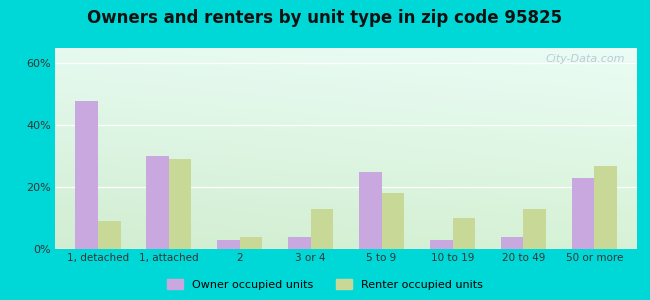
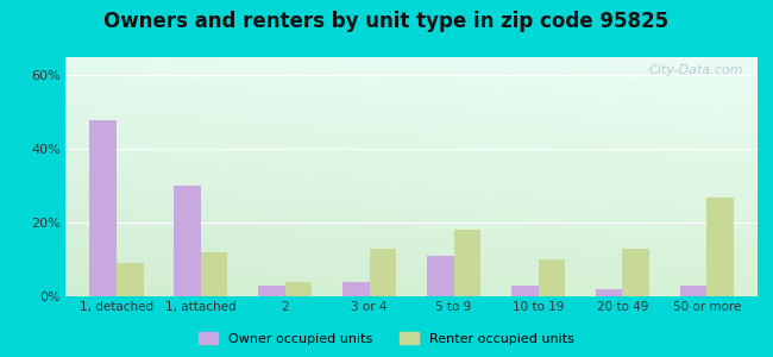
Renter occupied units/1, attached: 29% -> 12%
Owner occupied units/5 to 9: 25% -> 11%
Owner occupied units/20 to 49: 4% -> 2%
Owner occupied units/50 or more: 23% -> 3%
